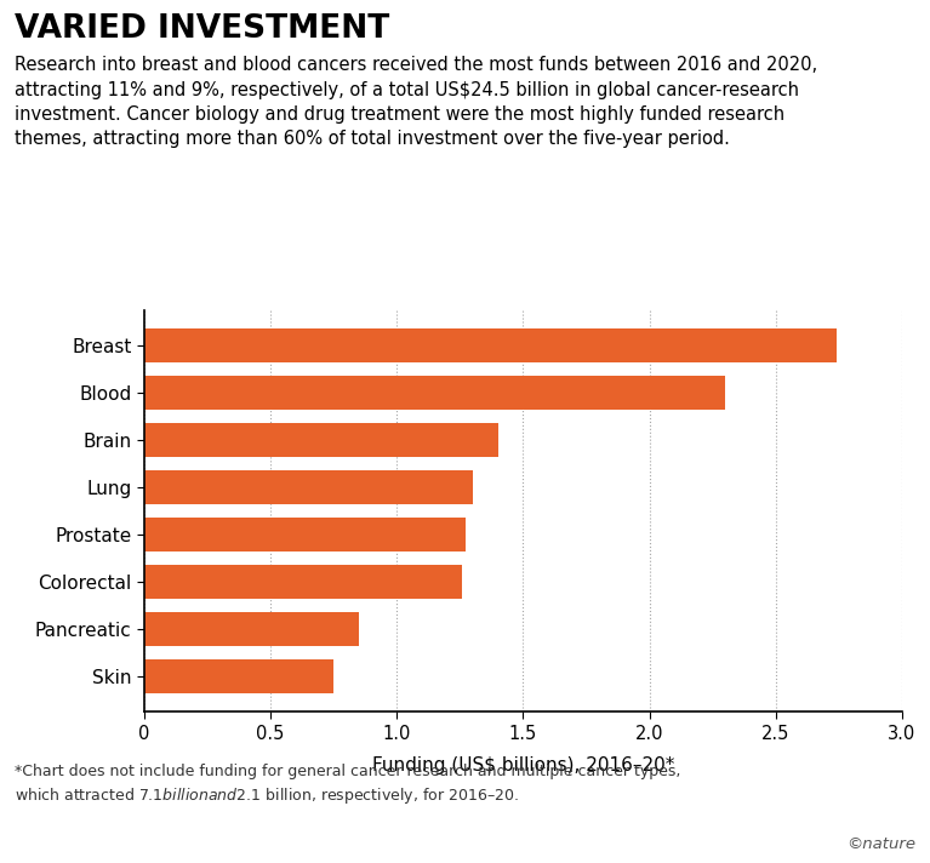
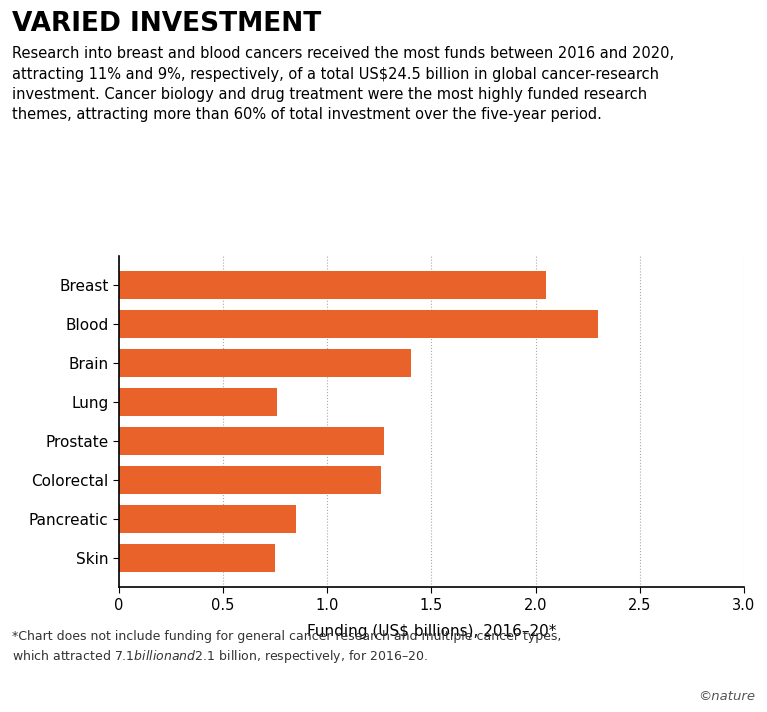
Breast: 2.74 -> 2.05
Lung: 1.30 -> 0.76
